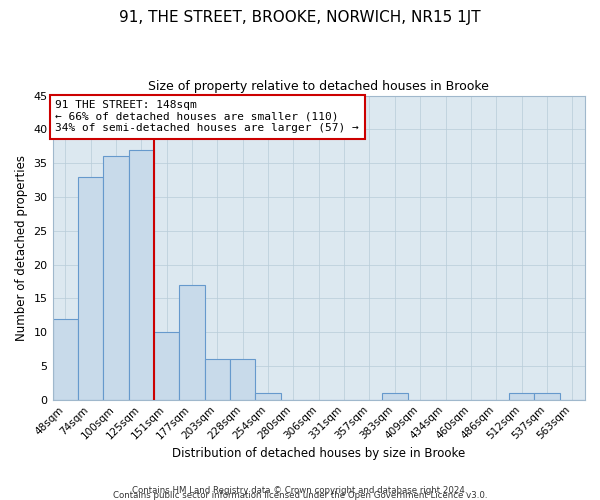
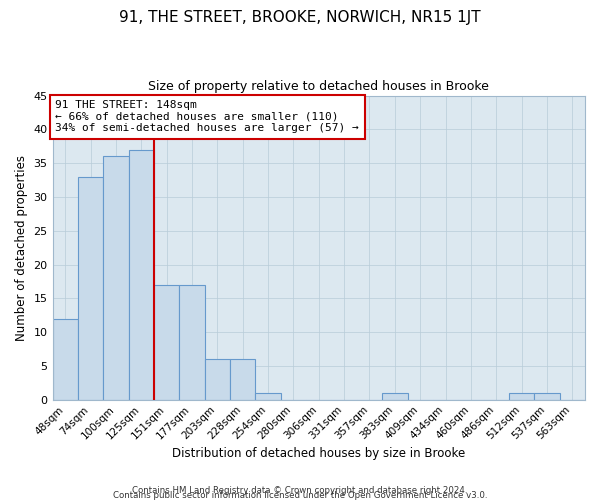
151sqm: 10 -> 17
